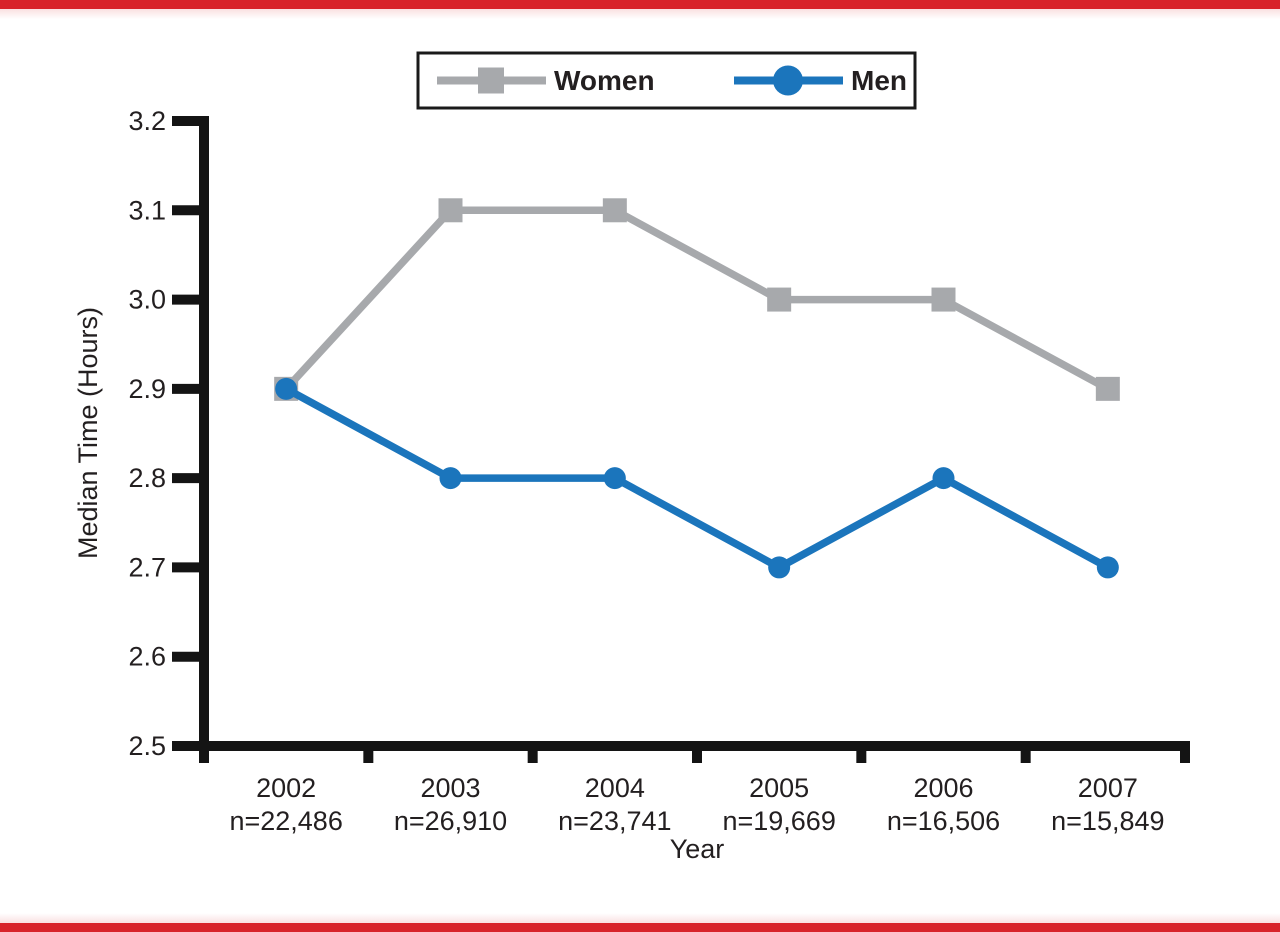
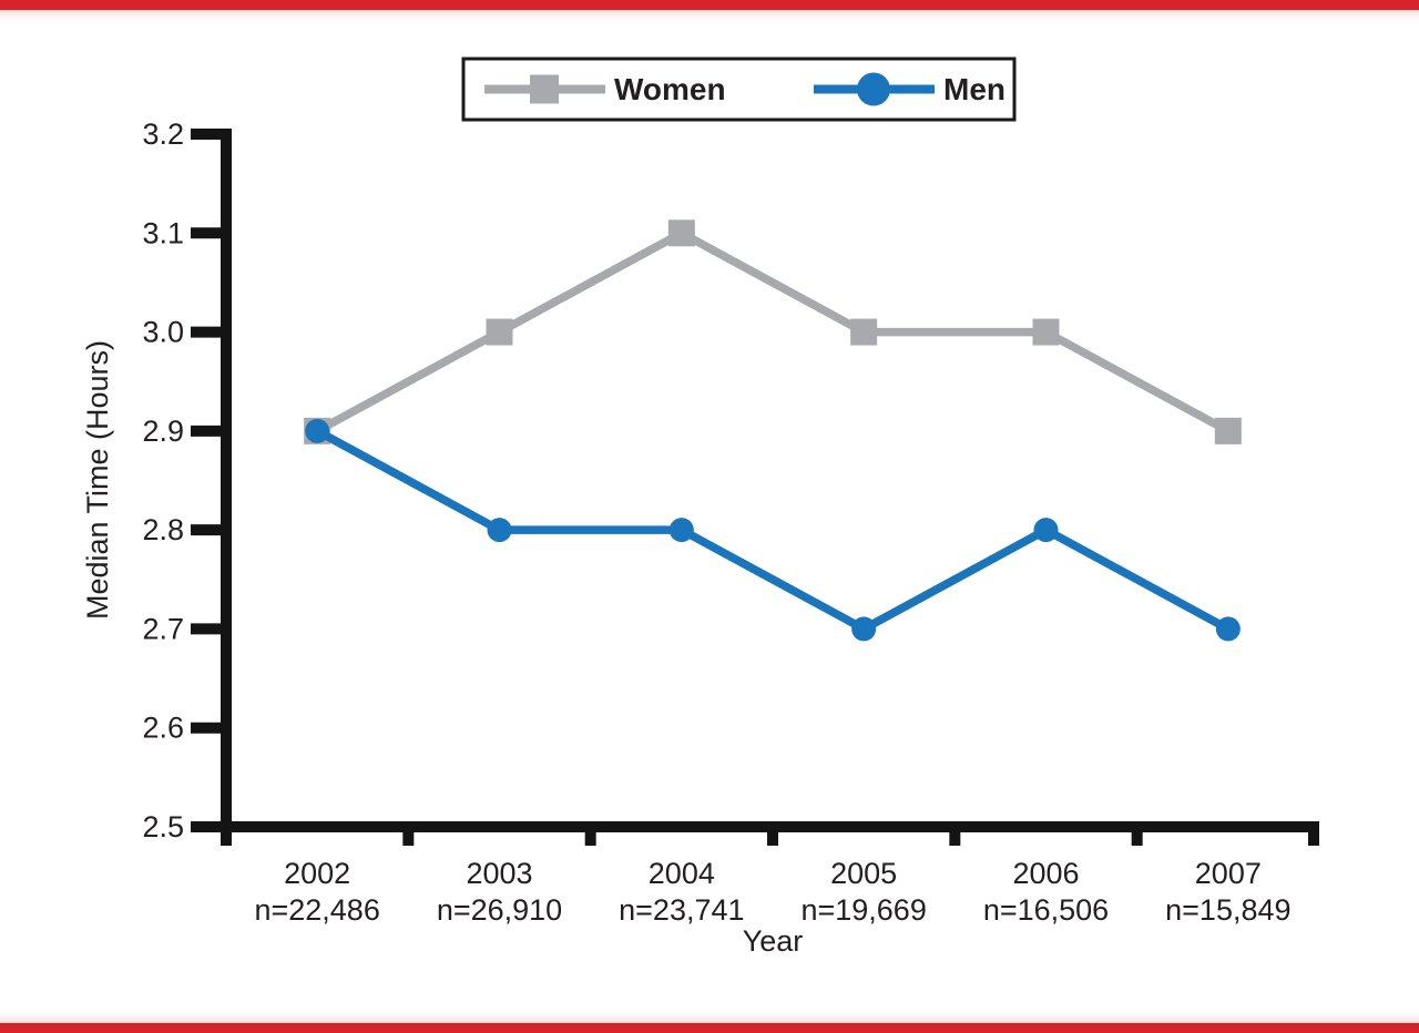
Women/2003: 3.1 -> 3.0
